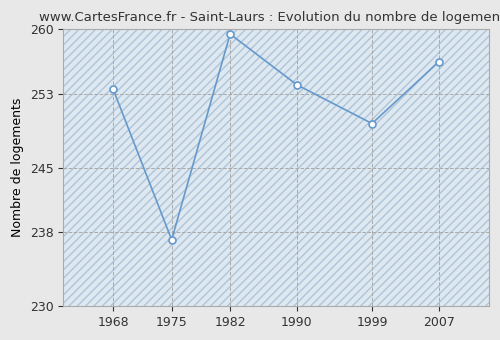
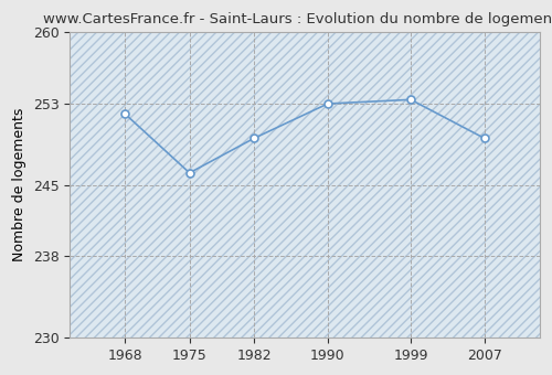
1968: 253.5 -> 252.0
1975: 237.2 -> 246.2
1982: 259.5 -> 249.6
1990: 254.0 -> 253.0
1999: 249.8 -> 253.4
2007: 256.5 -> 249.6
